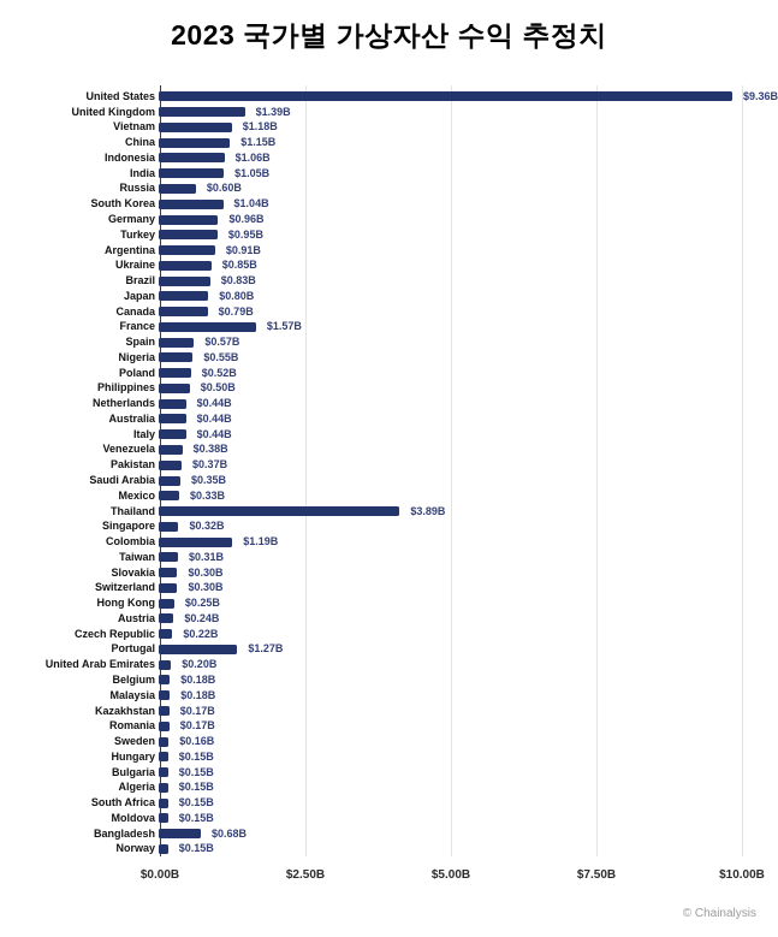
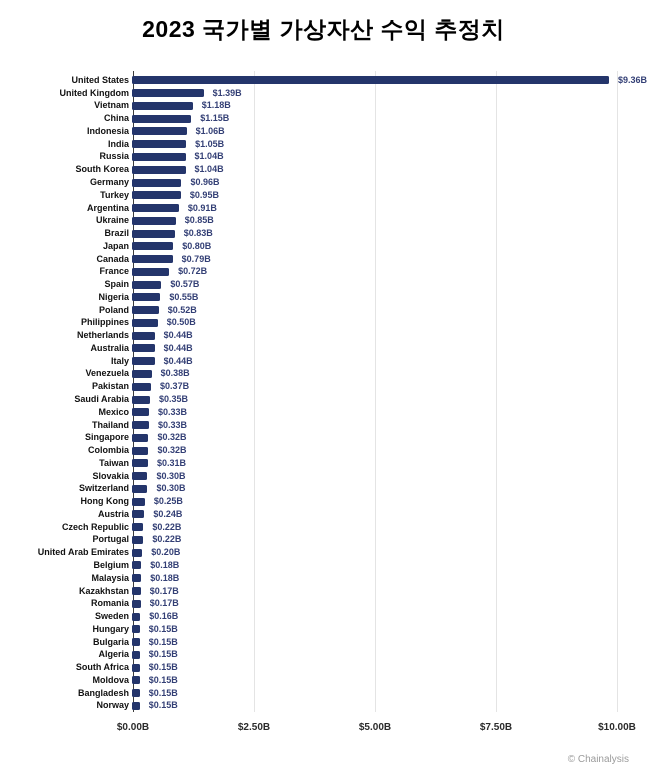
Russia: $0.60B -> $1.04B
France: $1.57B -> $0.72B
Thailand: $3.89B -> $0.33B
Colombia: $1.19B -> $0.32B
Portugal: $1.27B -> $0.22B
Bangladesh: $0.68B -> $0.15B
